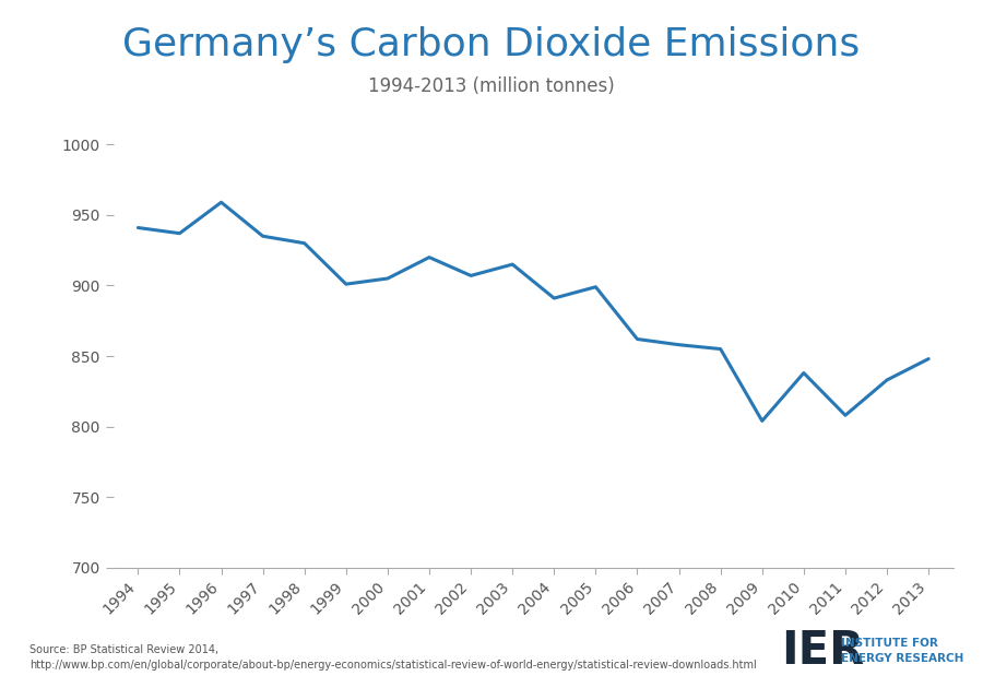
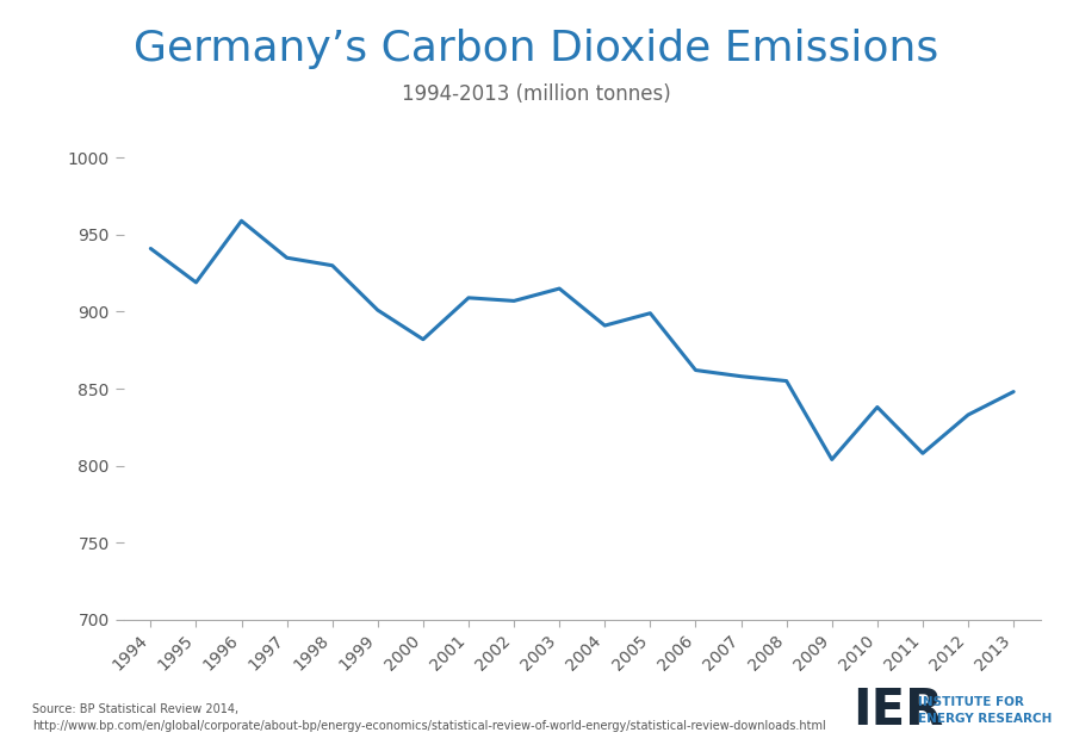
1995: 937 -> 919
2000: 905 -> 882
2001: 920 -> 909
